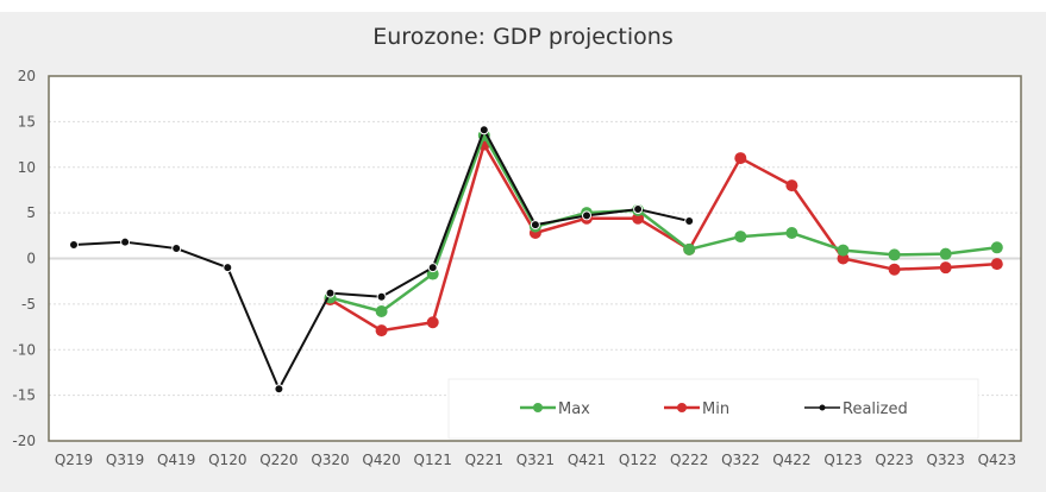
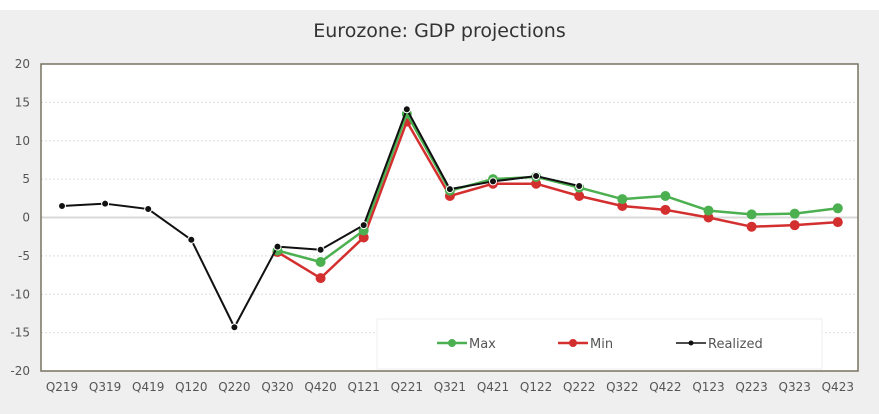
Realized/Q120: -1 -> -3
Min/Q121: -7 -> -3
Max/Q222: 1 -> 4
Min/Q222: 1 -> 3
Min/Q322: 11 -> 2
Min/Q422: 8 -> 1
